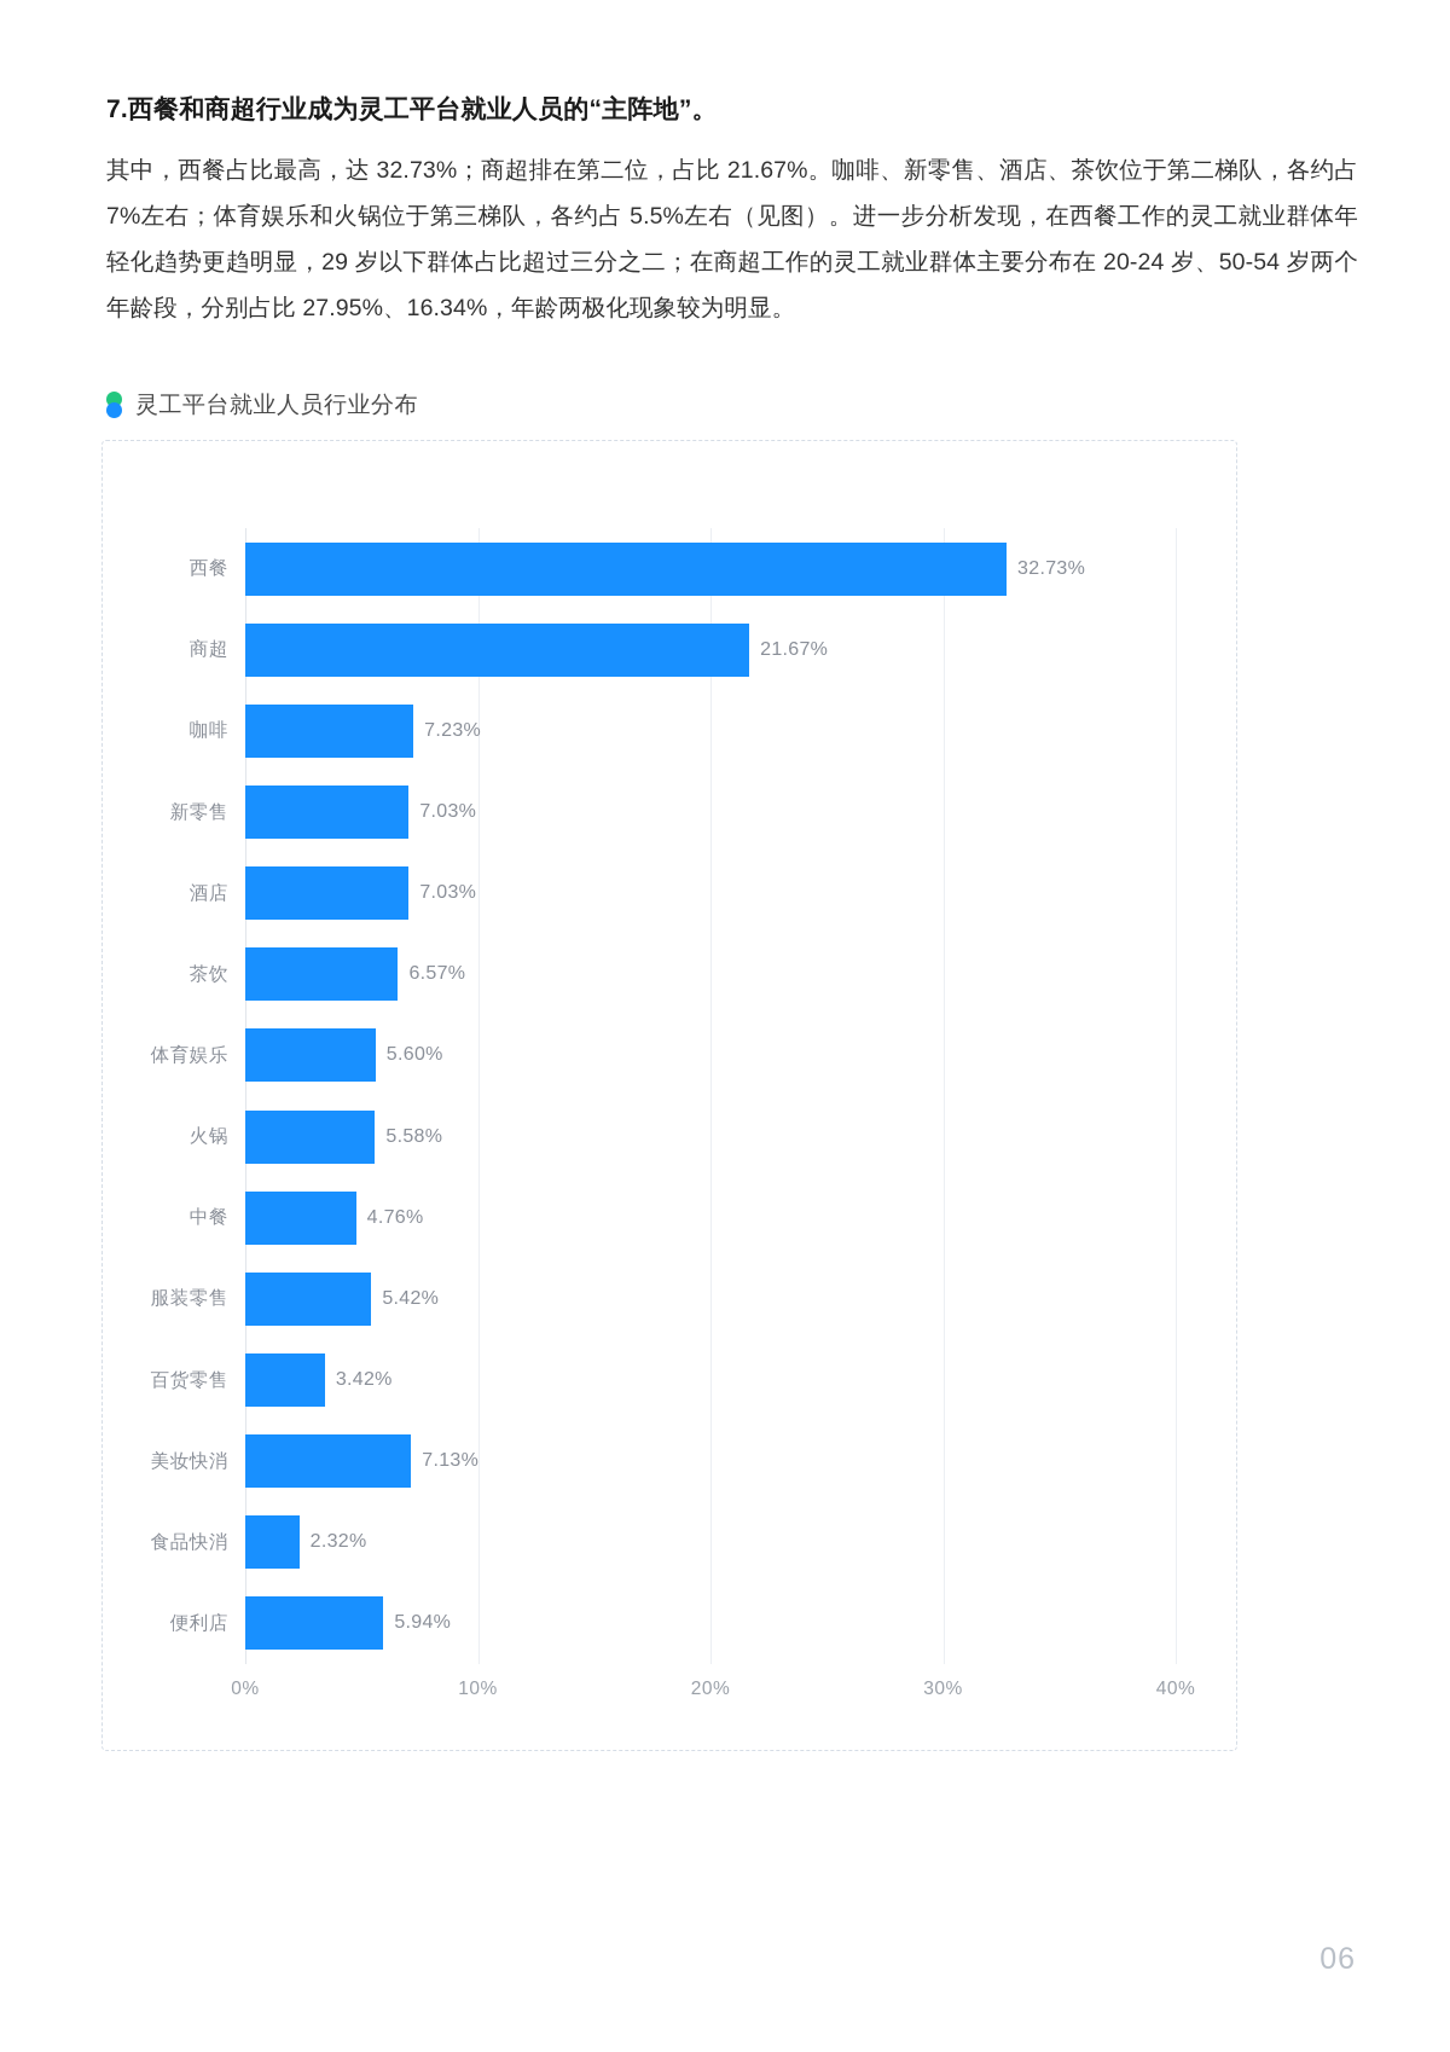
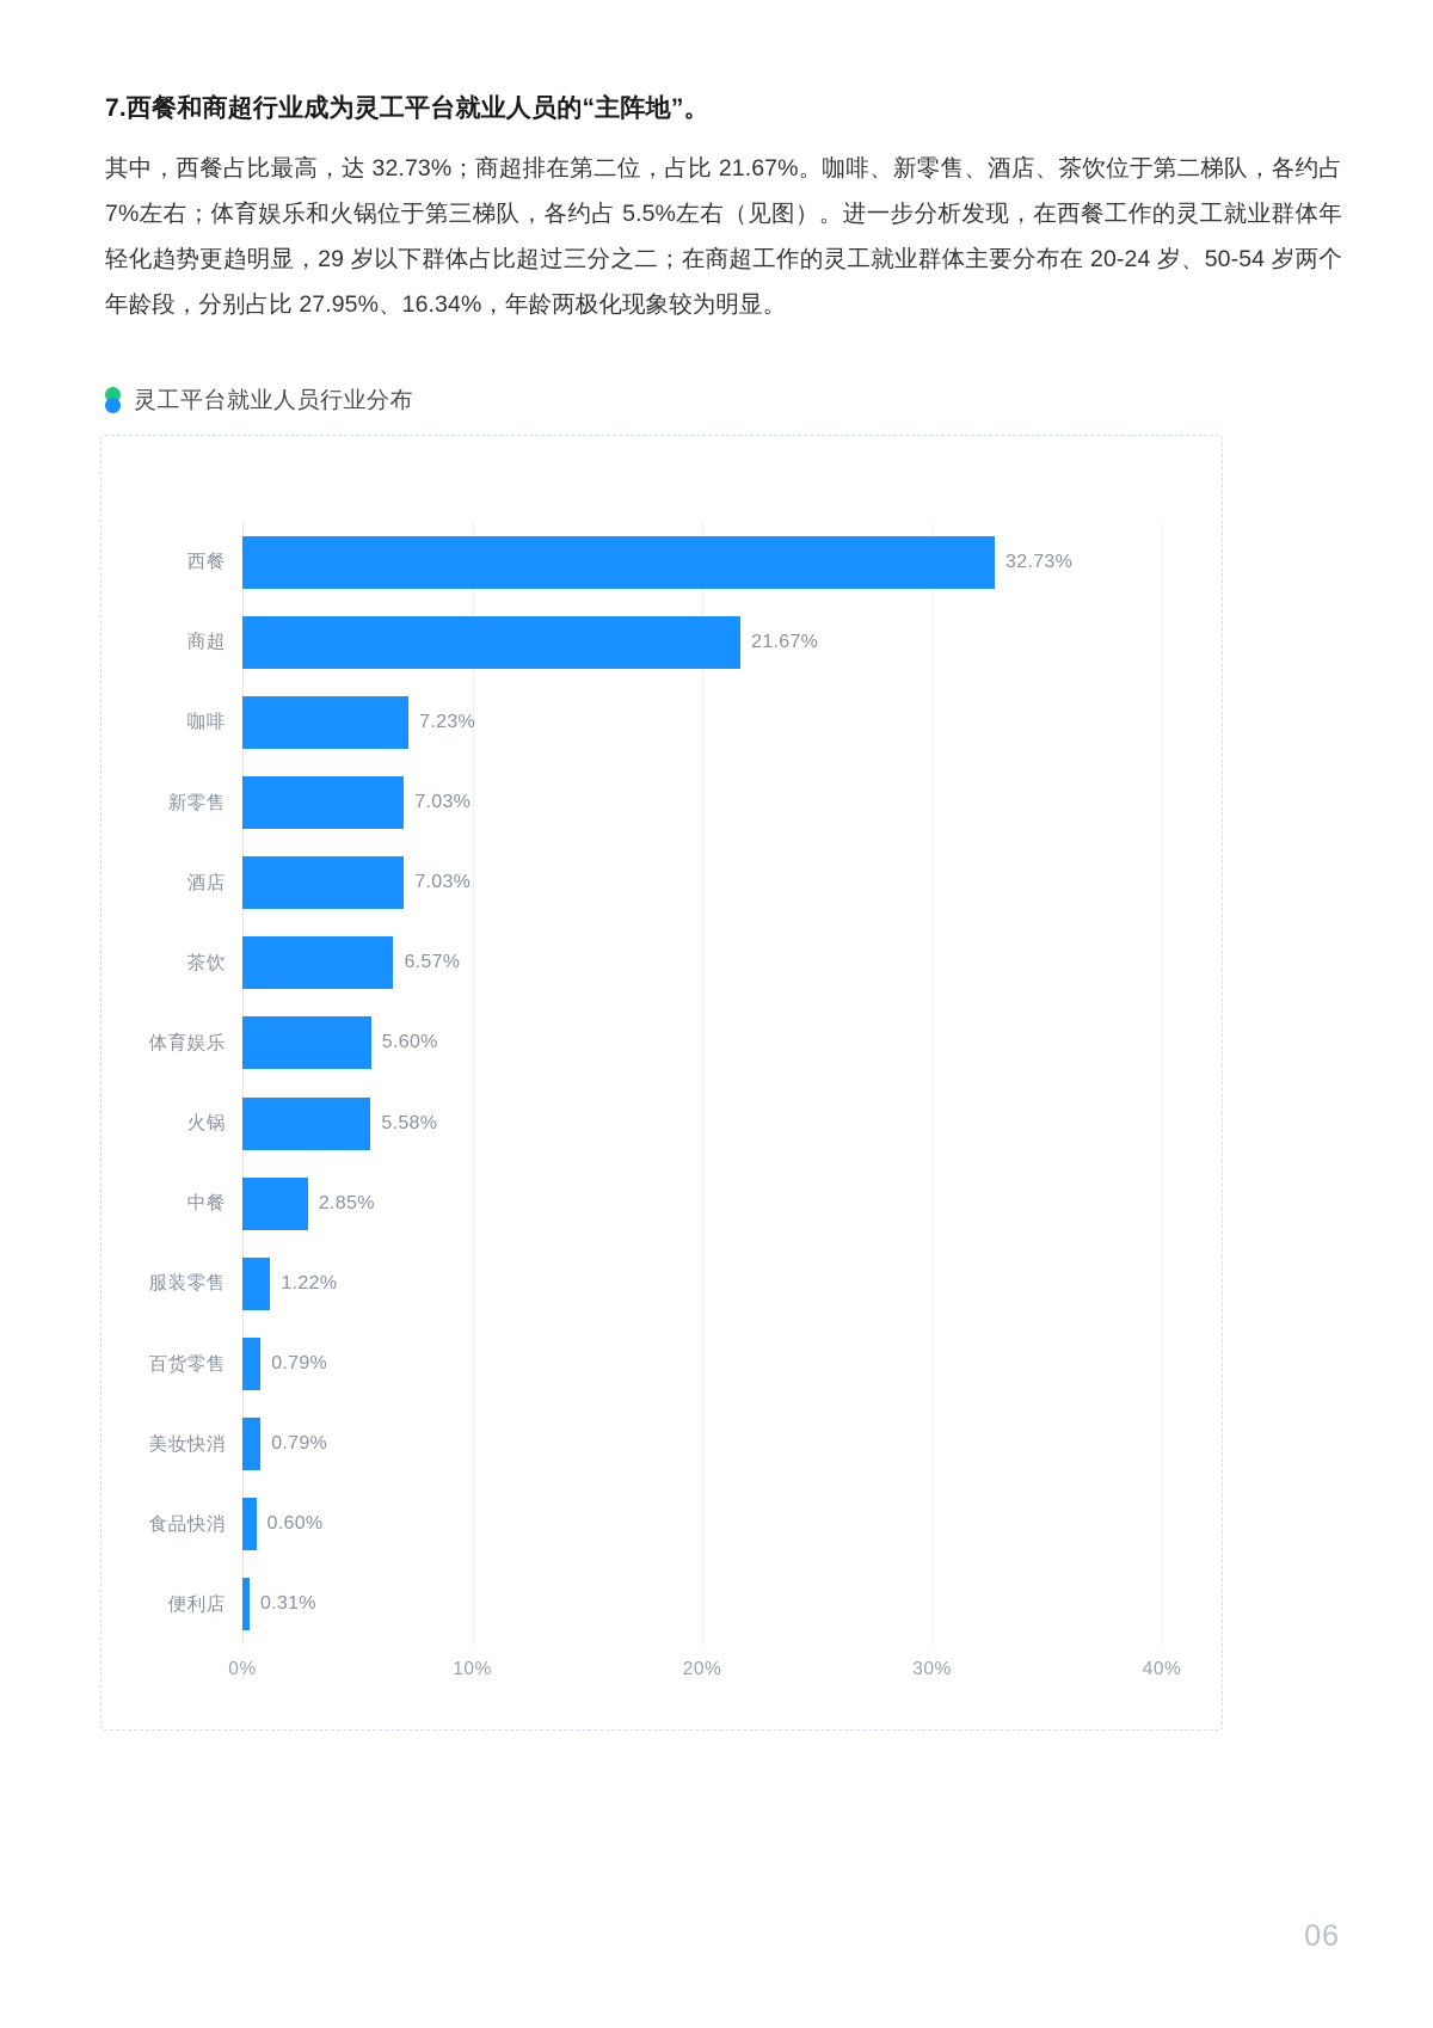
中餐: 4.76% -> 2.85%
服装零售: 5.42% -> 1.22%
百货零售: 3.42% -> 0.79%
美妆快消: 7.13% -> 0.79%
食品快消: 2.32% -> 0.60%
便利店: 5.94% -> 0.31%
